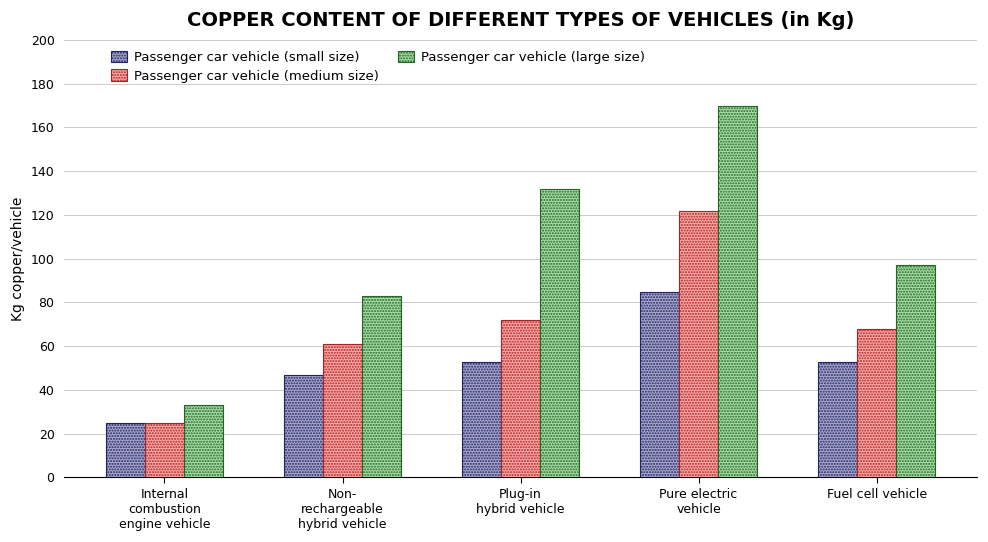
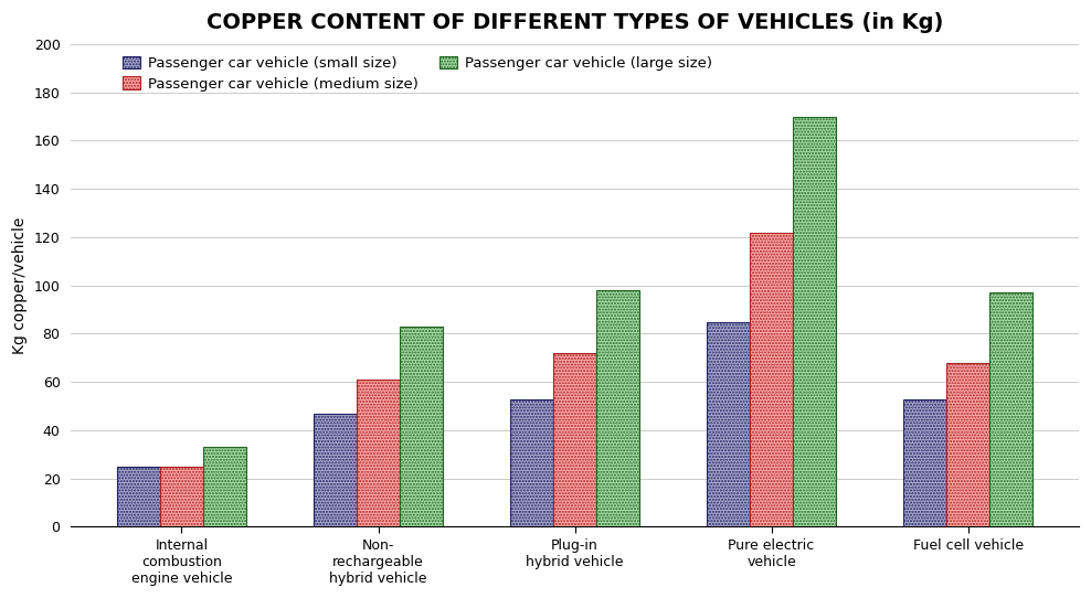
Passenger car vehicle (large size)/Plug-in hybrid vehicle: 132 -> 98
